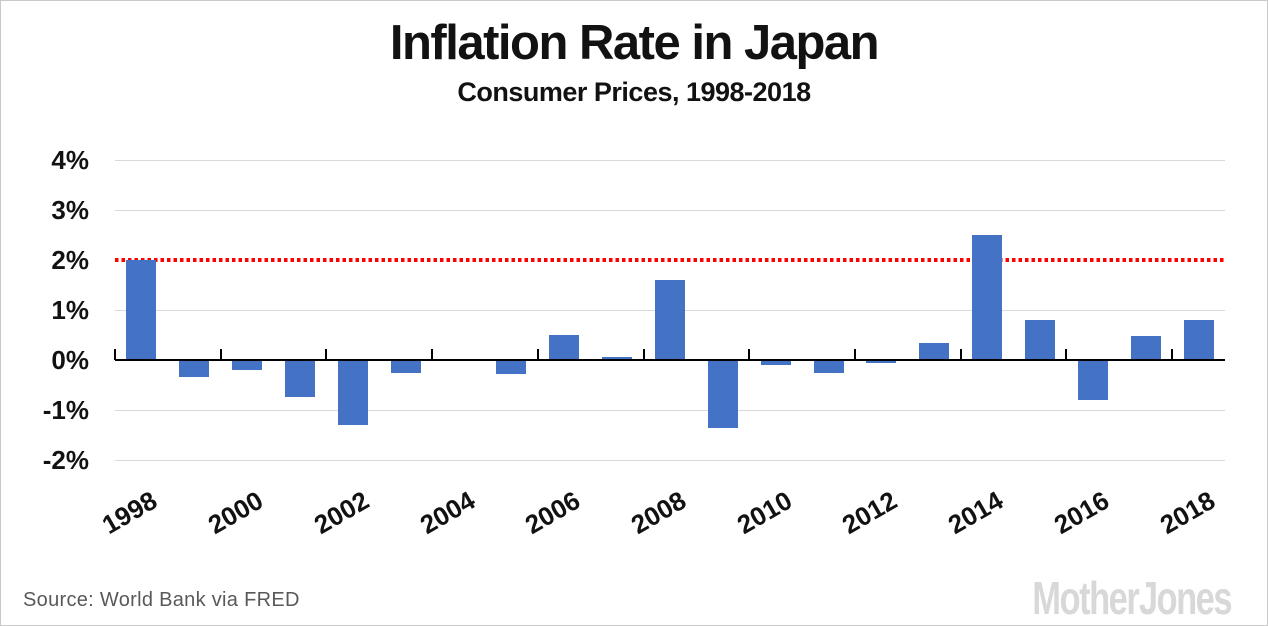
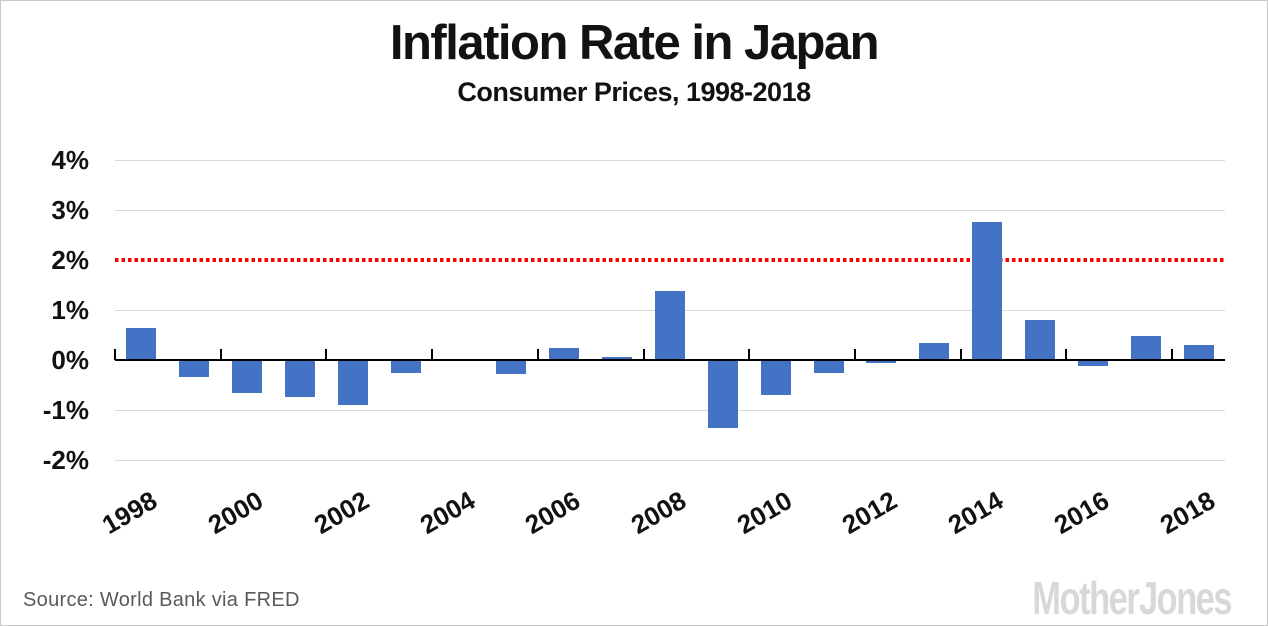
1998: 2.0% -> 0.7%
2000: -0.2% -> -0.7%
2002: -1.3% -> -0.9%
2006: 0.5% -> 0.2%
2008: 1.6% -> 1.4%
2010: -0.1% -> -0.7%
2014: 2.5% -> 2.8%
2016: -0.8% -> -0.1%
2018: 0.8% -> 0.3%
